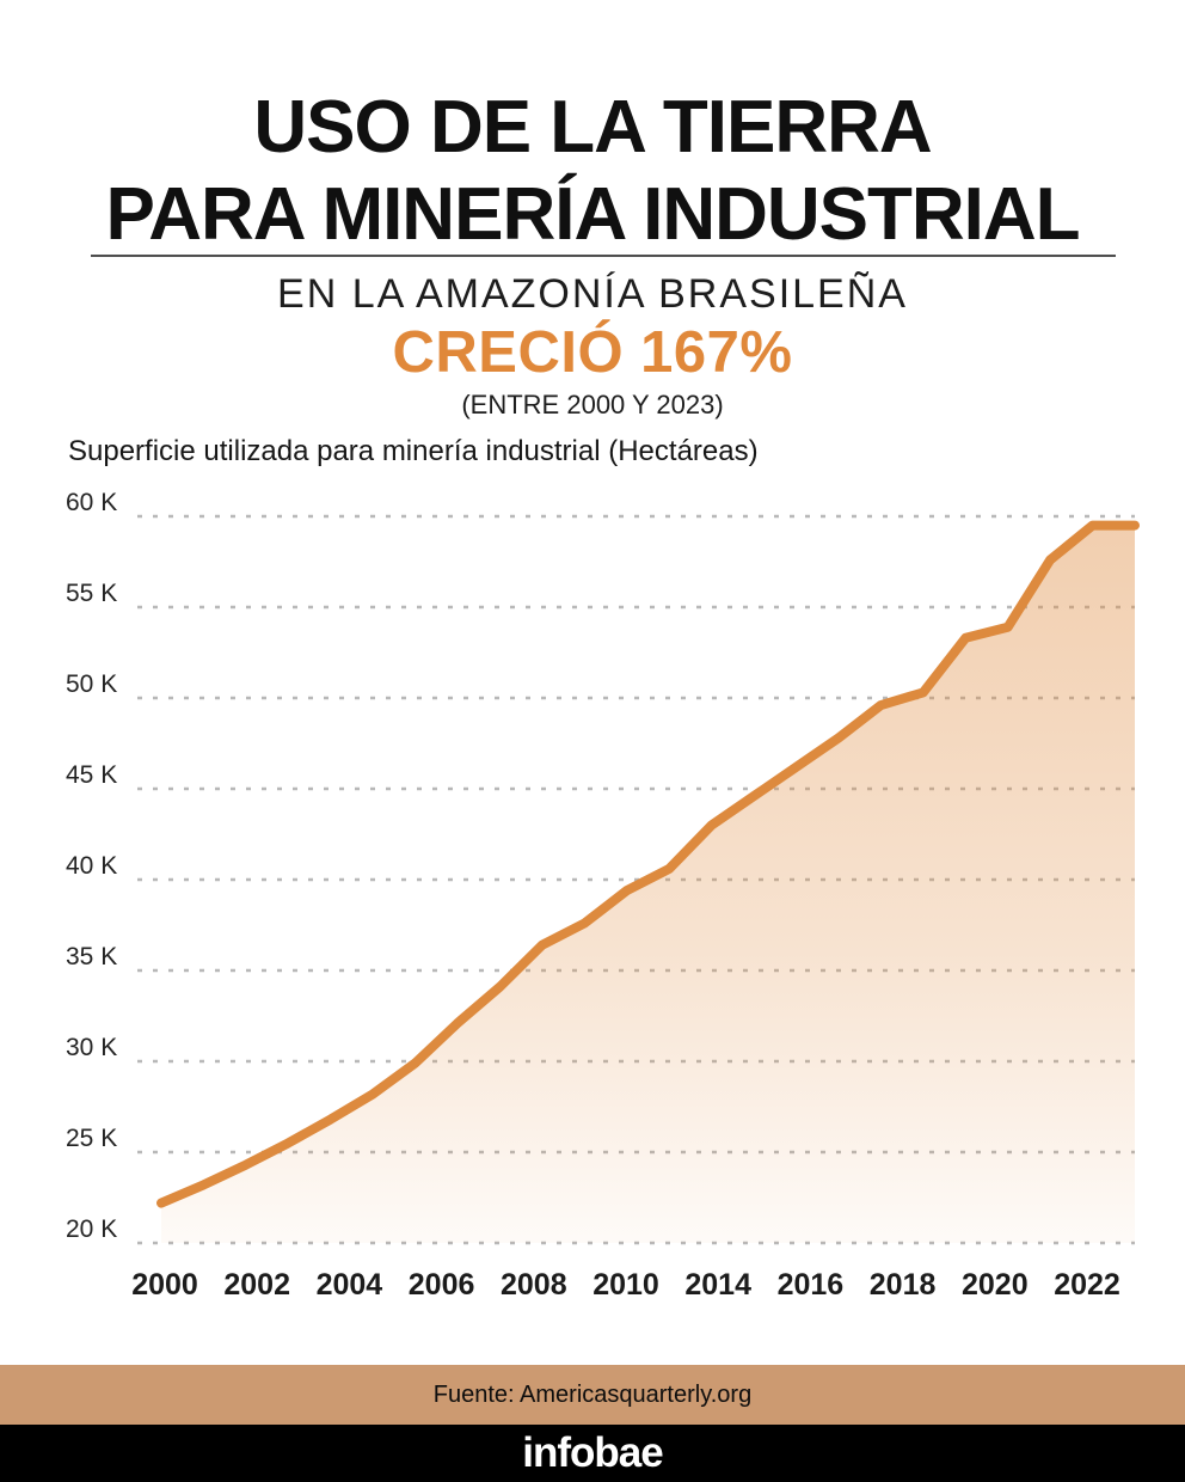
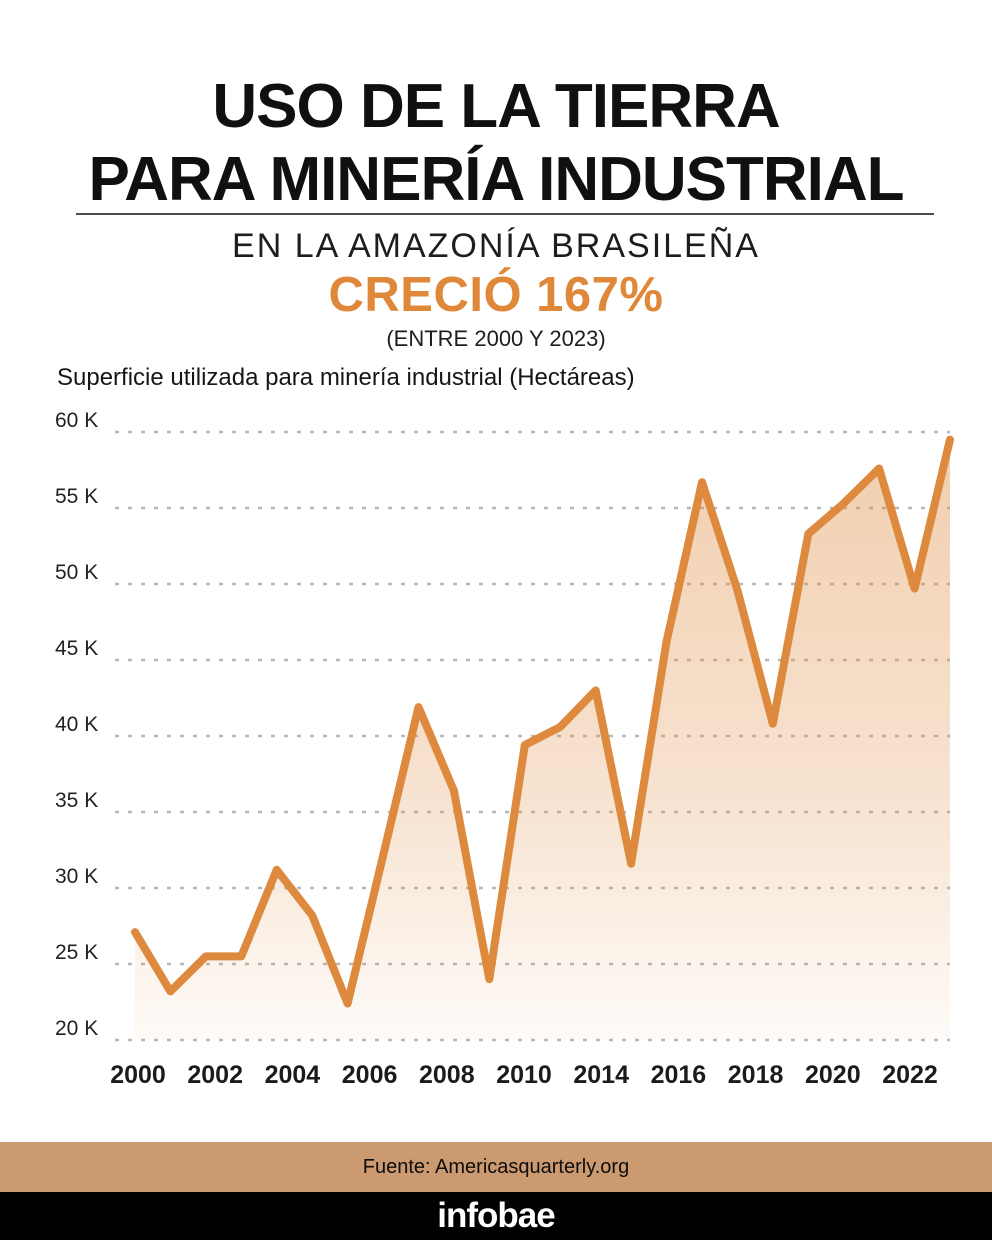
2000: 22.2K -> 27.1K
2002: 24.3K -> 25.5K
2004: 26.8K -> 31.2K
2006: 29.9K -> 22.4K
2008: 34.1K -> 41.9K
2010: 37.6K -> 24.0K
2014: 44.6K -> 31.6K
2016: 47.8K -> 56.7K
2018: 50.3K -> 40.8K
2020: 53.9K -> 55.3K
2022: 59.5K -> 49.7K
